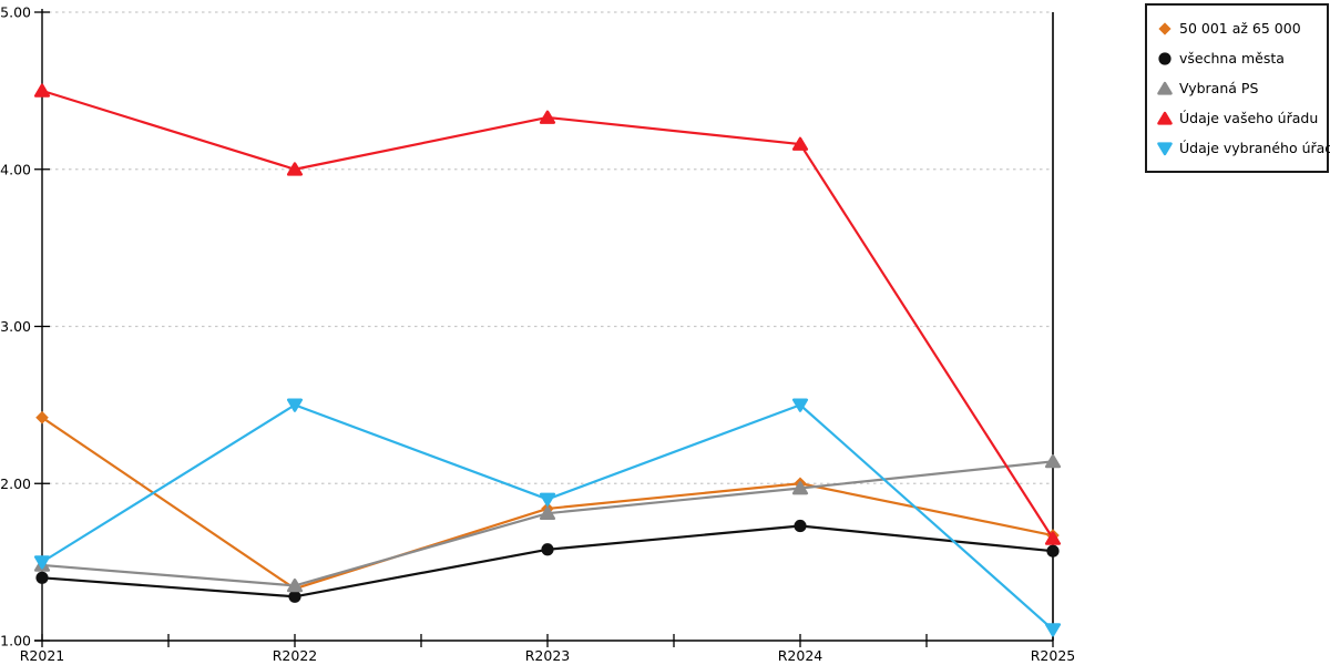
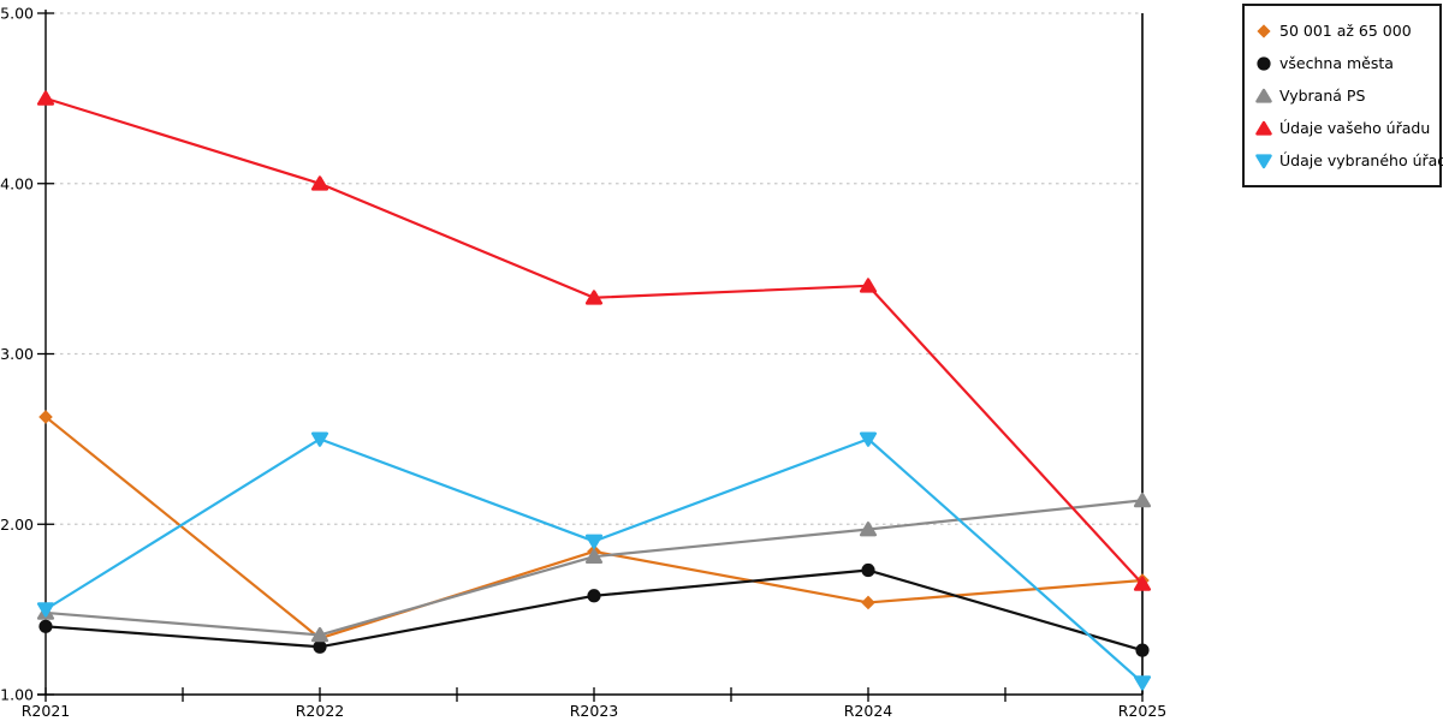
50 001 až 65 000/R2021: 2.42 -> 2.63
Údaje vašeho úřadu/R2023: 4.33 -> 3.33
50 001 až 65 000/R2024: 2.00 -> 1.54
Údaje vašeho úřadu/R2024: 4.16 -> 3.40
všechna města/R2025: 1.57 -> 1.26
